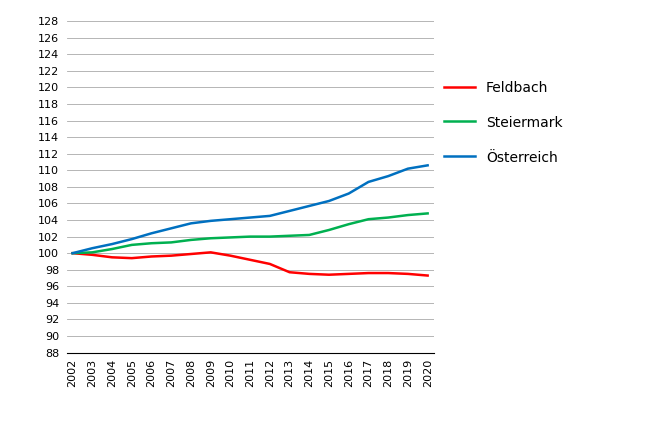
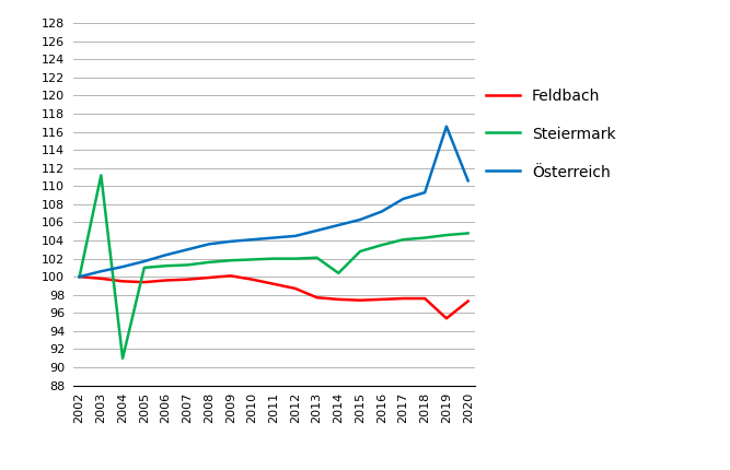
Steiermark/2003: 100.1 -> 111.2
Steiermark/2004: 100.5 -> 91.0
Steiermark/2014: 102.2 -> 100.4
Feldbach/2019: 97.5 -> 95.4
Österreich/2019: 110.2 -> 116.6
